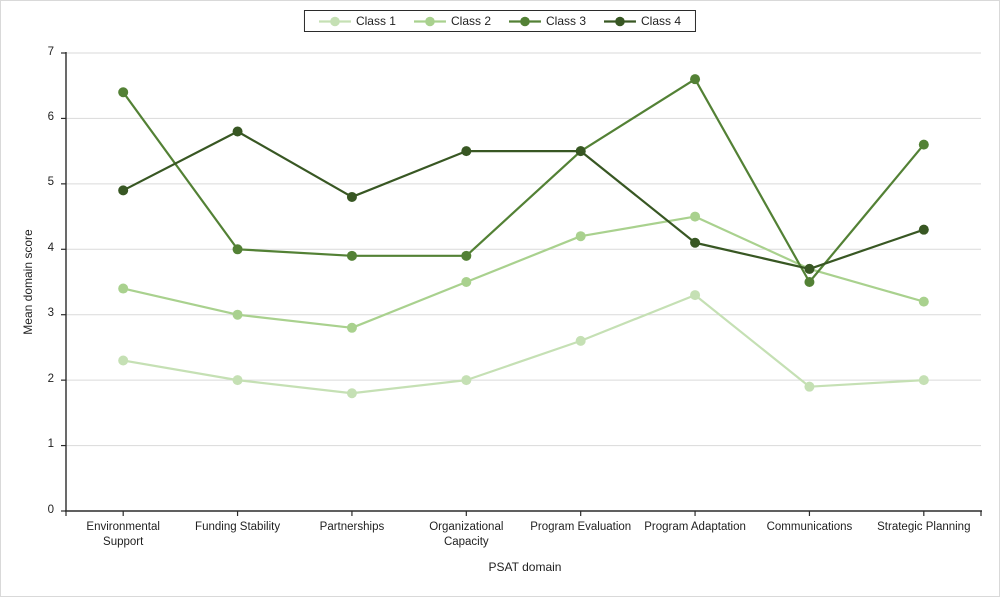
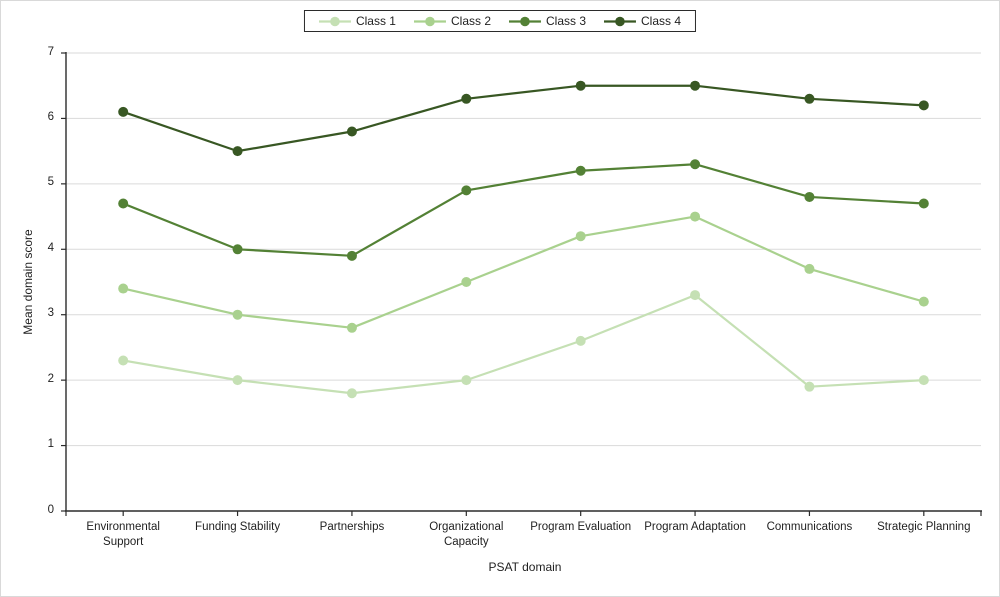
Class 3/Environmental Support: 6.4 -> 4.7
Class 4/Environmental Support: 4.9 -> 6.1
Class 4/Funding Stability: 5.8 -> 5.5
Class 4/Partnerships: 4.8 -> 5.8
Class 3/Organizational Capacity: 3.9 -> 4.9
Class 4/Organizational Capacity: 5.5 -> 6.3
Class 3/Program Evaluation: 5.5 -> 5.2
Class 4/Program Evaluation: 5.5 -> 6.5
Class 3/Program Adaptation: 6.6 -> 5.3
Class 4/Program Adaptation: 4.1 -> 6.5
Class 3/Communications: 3.5 -> 4.8
Class 4/Communications: 3.7 -> 6.3
Class 3/Strategic Planning: 5.6 -> 4.7
Class 4/Strategic Planning: 4.3 -> 6.2
